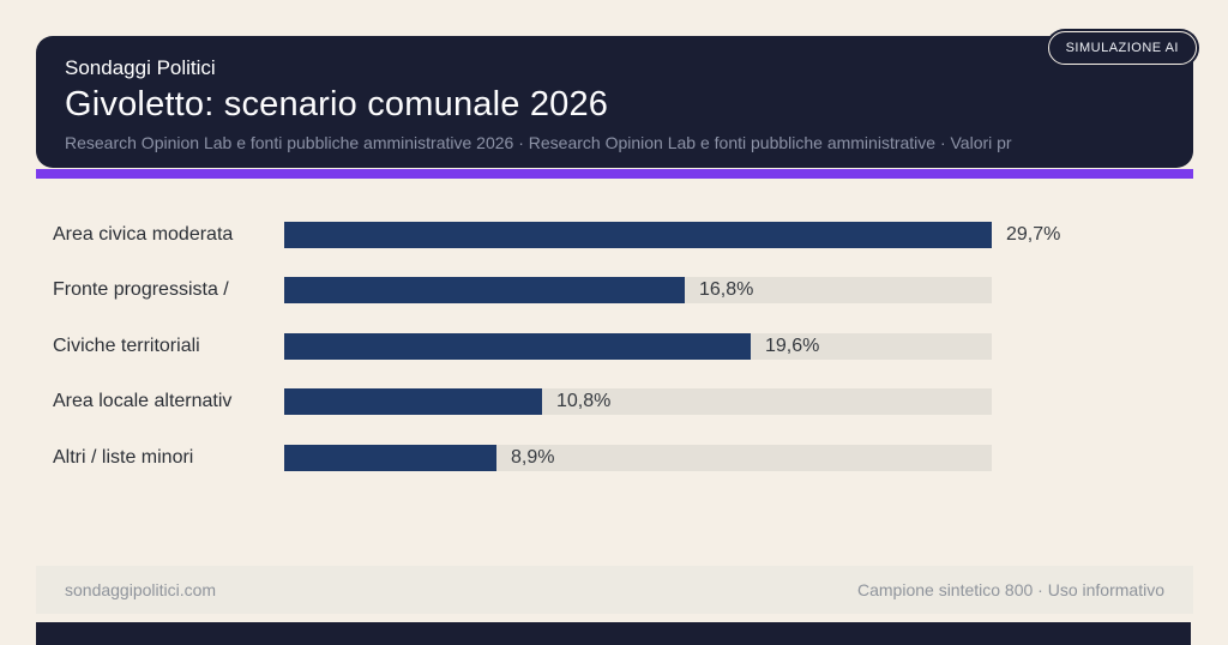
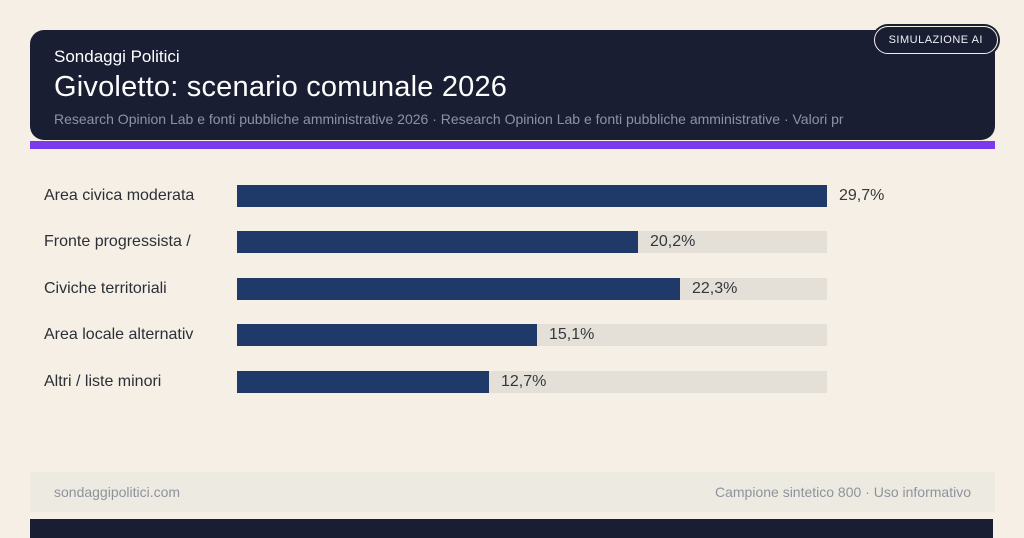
Fronte progressista /: 16,8% -> 20,2%
Civiche territoriali: 19,6% -> 22,3%
Area locale alternativ: 10,8% -> 15,1%
Altri / liste minori: 8,9% -> 12,7%
